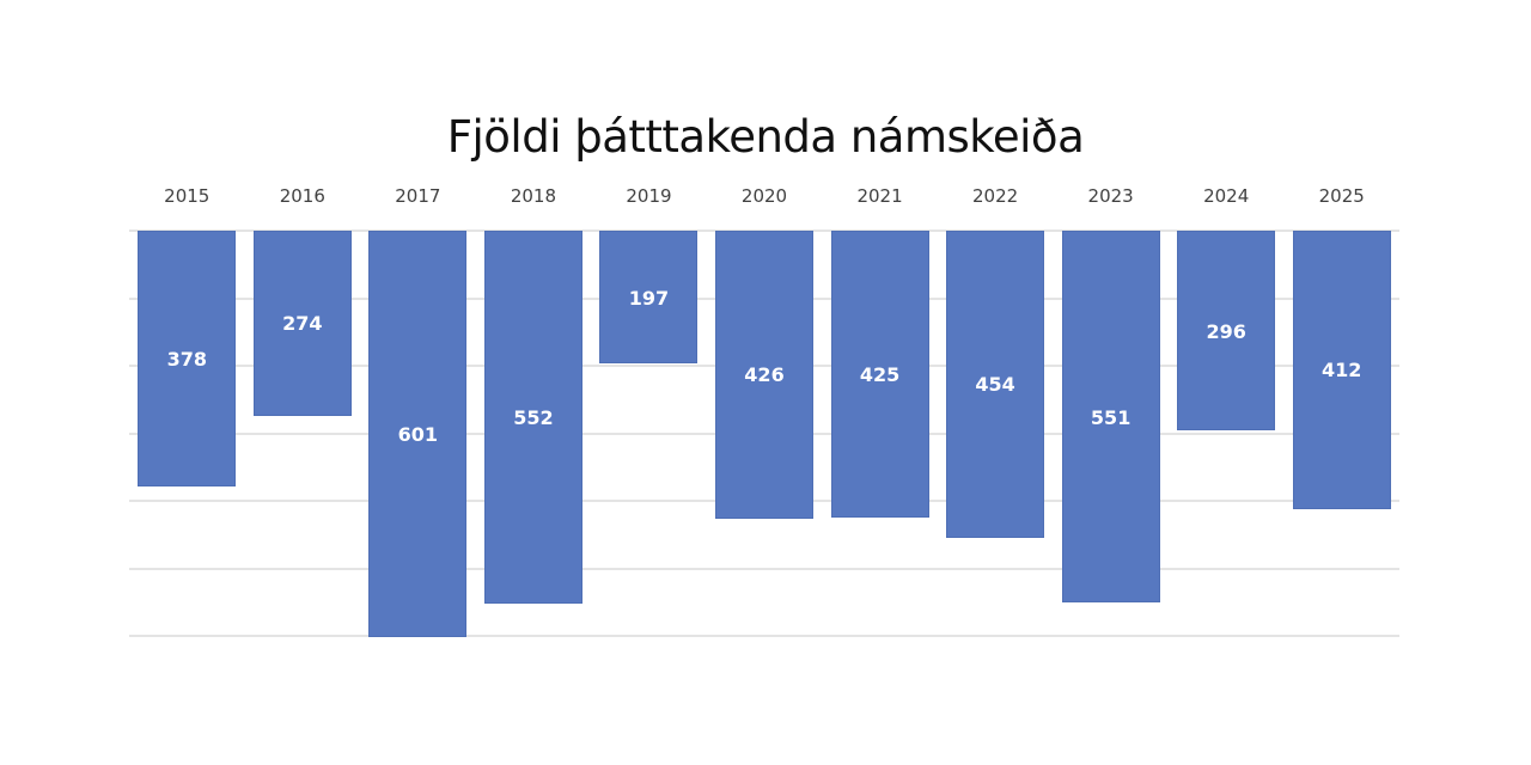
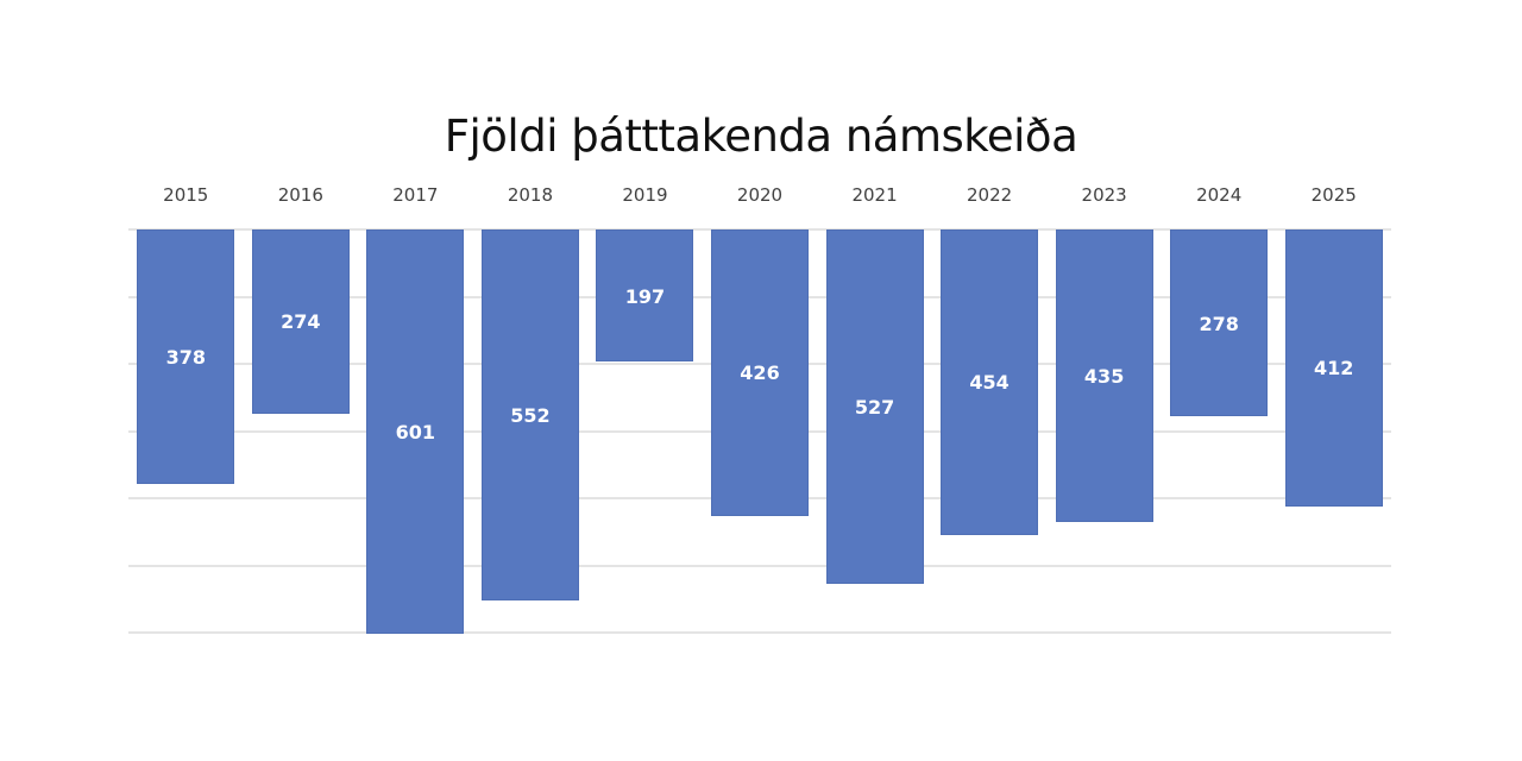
2021: 425 -> 527
2023: 551 -> 435
2024: 296 -> 278
